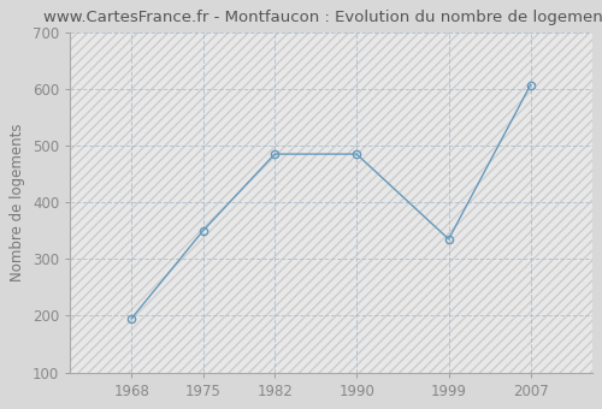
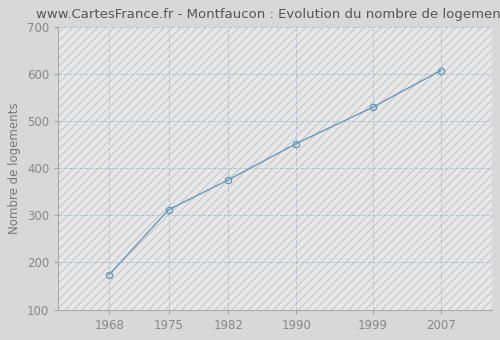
1968: 195 -> 174
1975: 350 -> 312
1982: 485 -> 375
1990: 485 -> 452
1999: 335 -> 529
